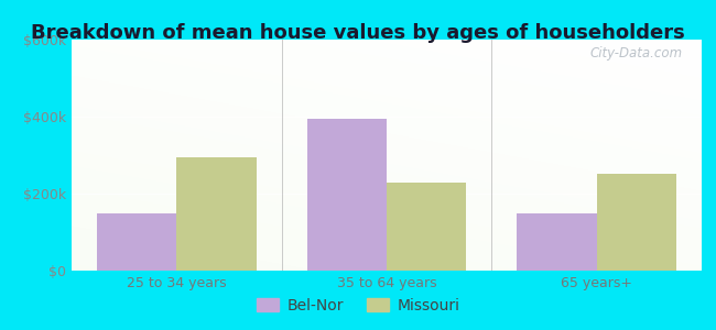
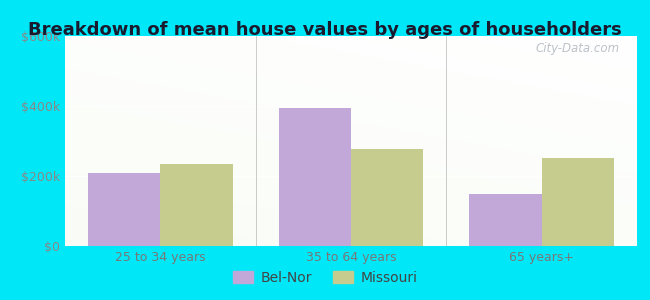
Bel-Nor/25 to 34 years: $150k -> $210k
Missouri/25 to 34 years: $295k -> $235k
Missouri/35 to 64 years: $230k -> $278k
